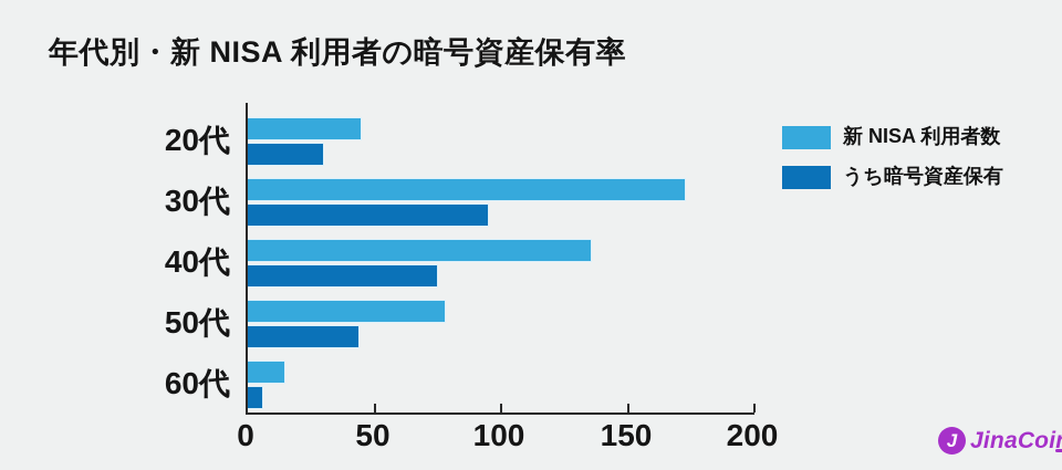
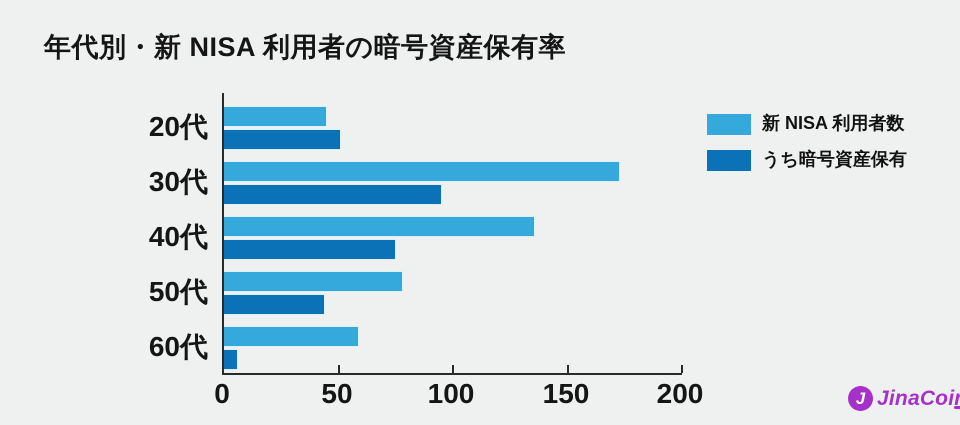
うち暗号資産保有/20代: 30 -> 51
新 NISA 利用者数/60代: 15 -> 59
